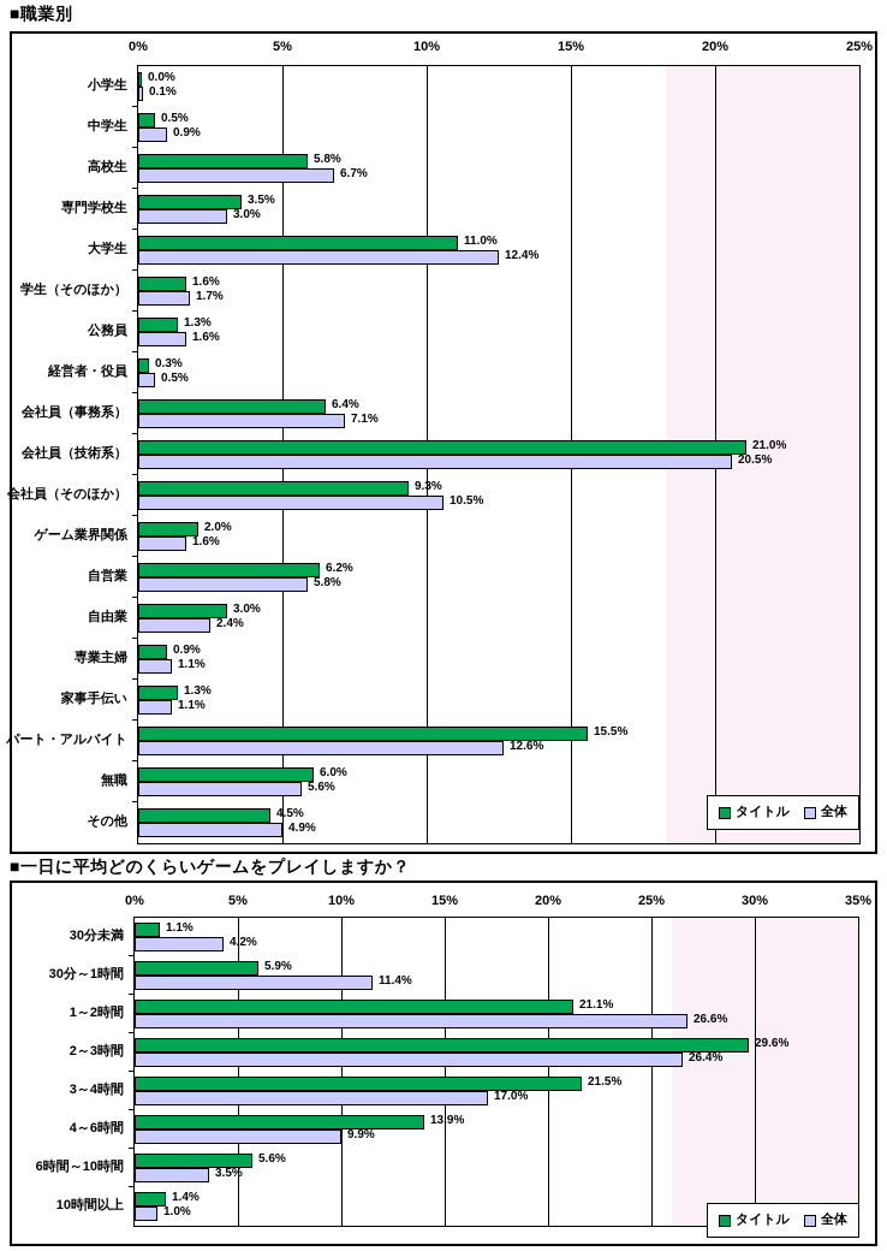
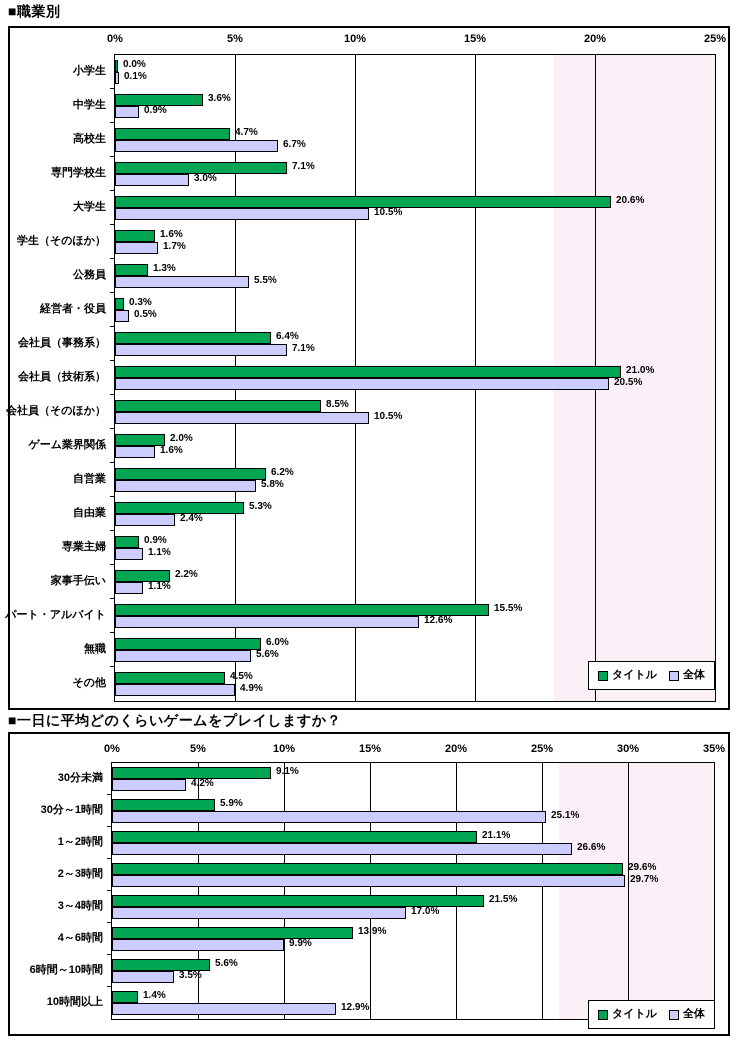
■職業別/タイトル/中学生: 0.5% -> 3.6%
■職業別/タイトル/高校生: 5.8% -> 4.7%
■職業別/タイトル/専門学校生: 3.5% -> 7.1%
■職業別/タイトル/大学生: 11.0% -> 20.6%
■職業別/全体/大学生: 12.4% -> 10.5%
■職業別/全体/公務員: 1.6% -> 5.5%
■職業別/タイトル/会社員（そのほか）: 9.3% -> 8.5%
■職業別/タイトル/自由業: 3.0% -> 5.3%
■職業別/タイトル/家事手伝い: 1.3% -> 2.2%
■一日に平均どのくらいゲームをプレイしますか？/タイトル/30分未満: 1.1% -> 9.1%
■一日に平均どのくらいゲームをプレイしますか？/全体/30分～1時間: 11.4% -> 25.1%
■一日に平均どのくらいゲームをプレイしますか？/全体/2～3時間: 26.4% -> 29.7%
■一日に平均どのくらいゲームをプレイしますか？/全体/10時間以上: 1.0% -> 12.9%
